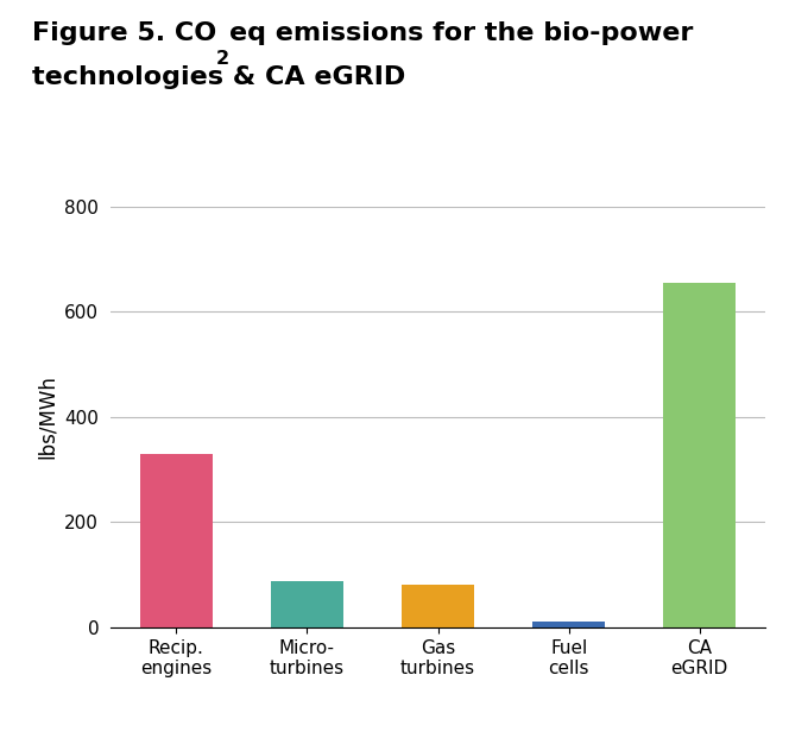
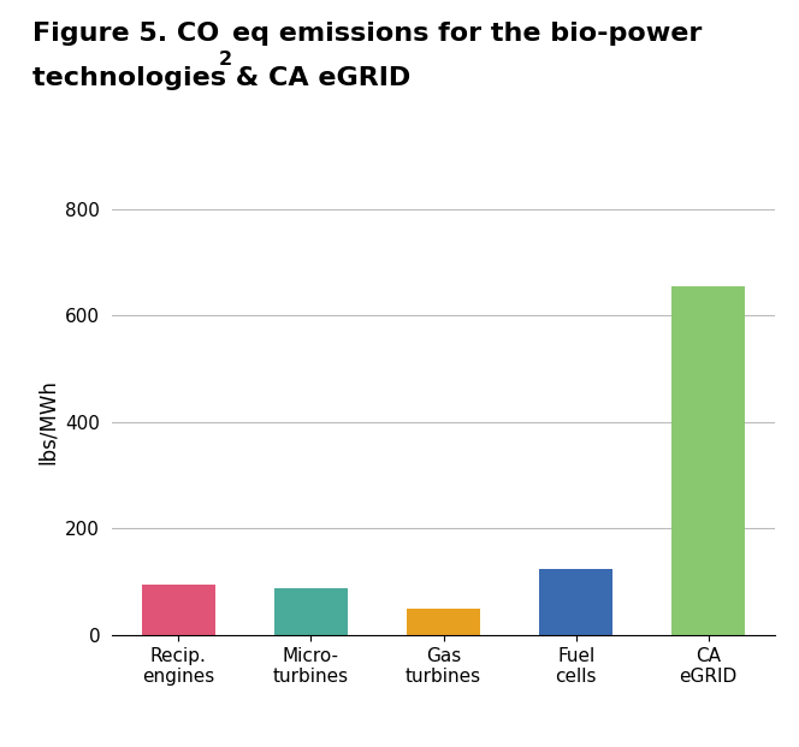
Recip. engines: 330 -> 95
Gas turbines: 82 -> 50
Fuel cells: 12 -> 125
